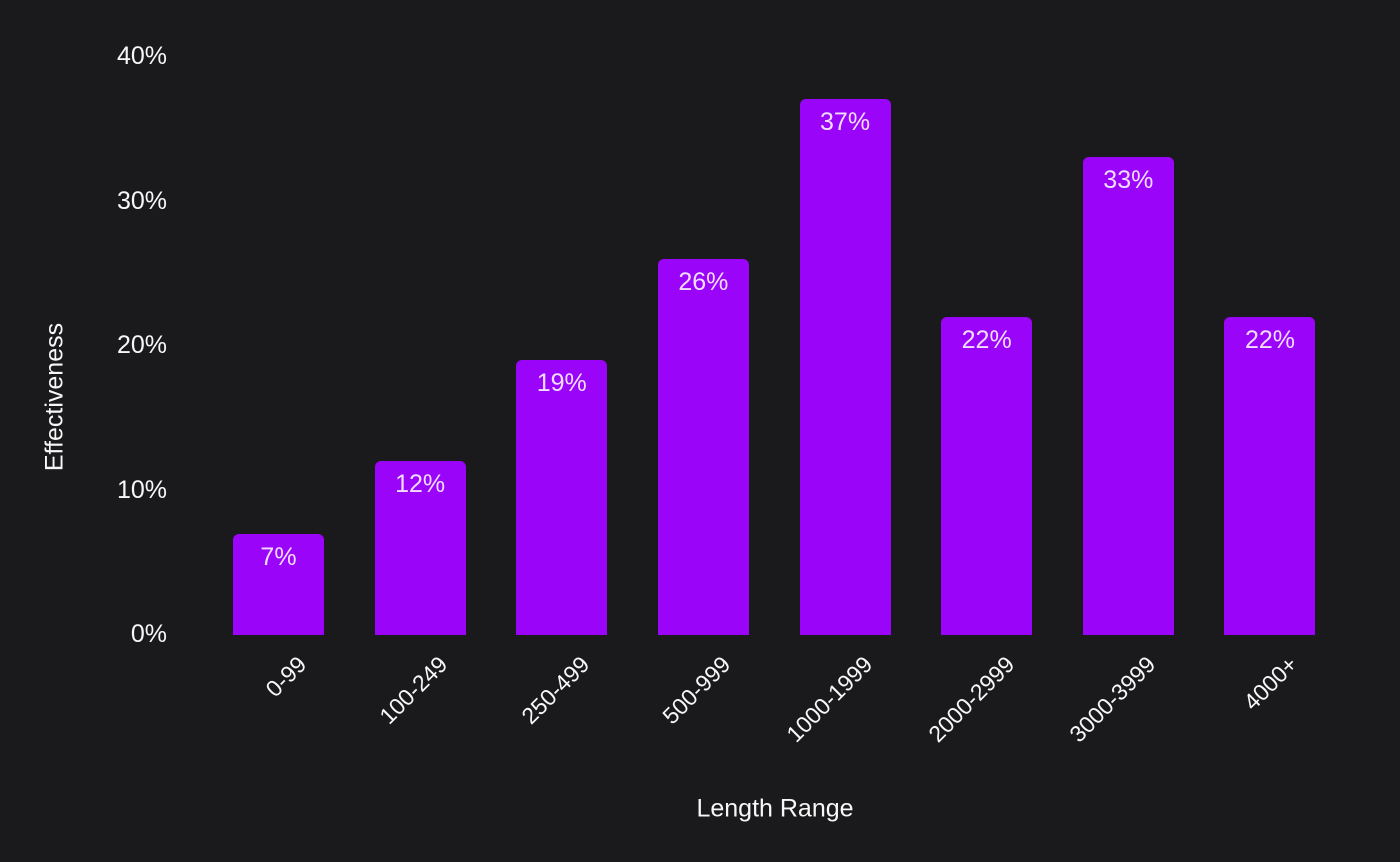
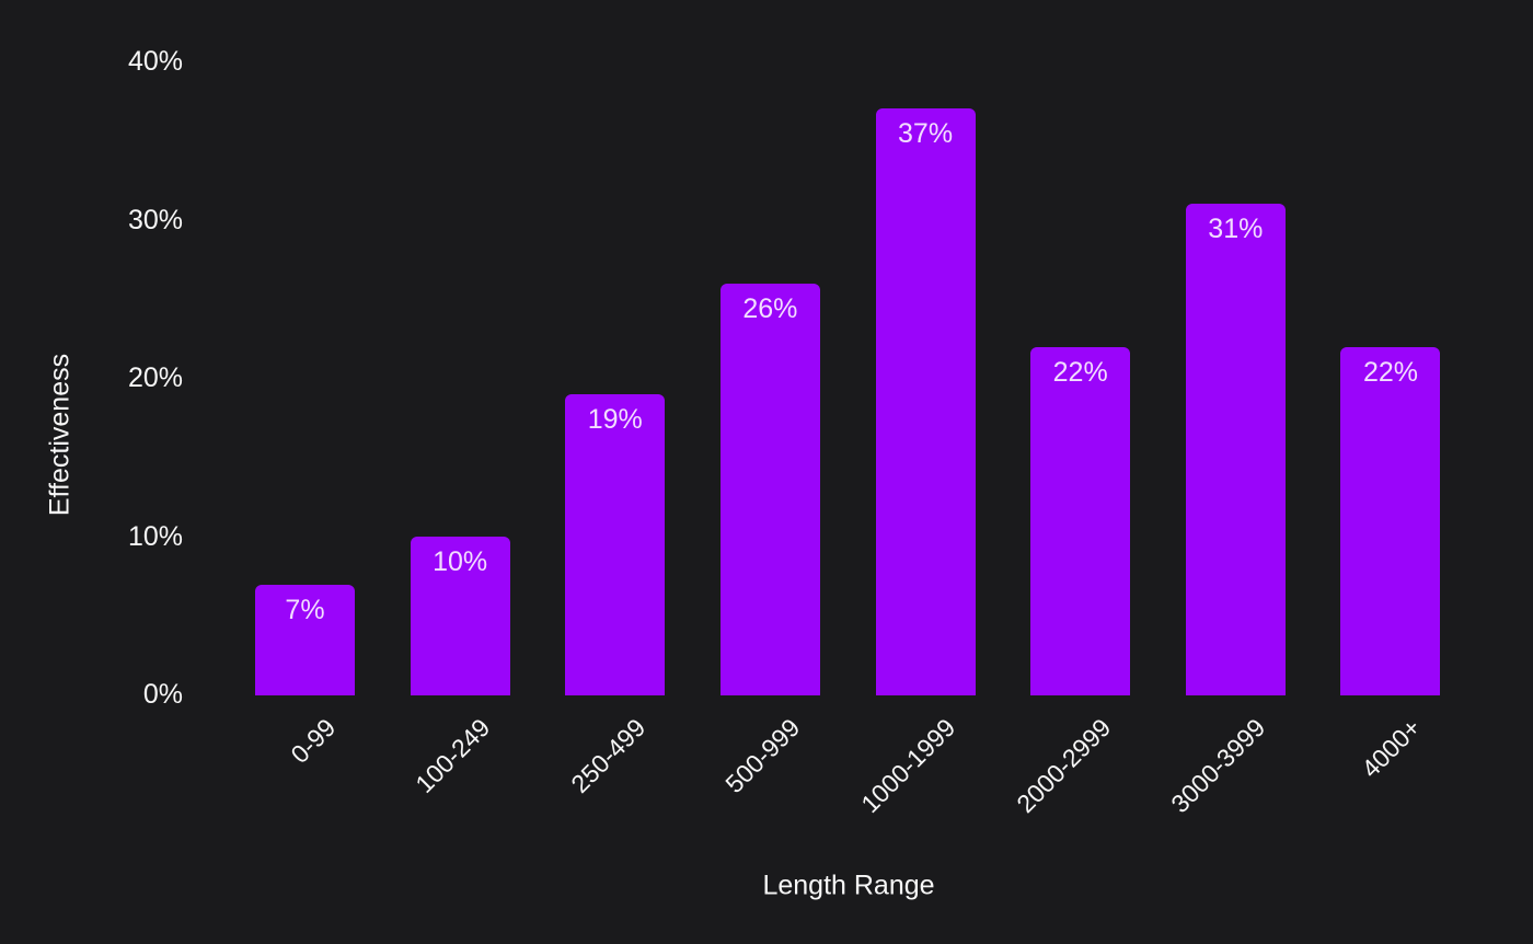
100-249: 12% -> 10%
3000-3999: 33% -> 31%
